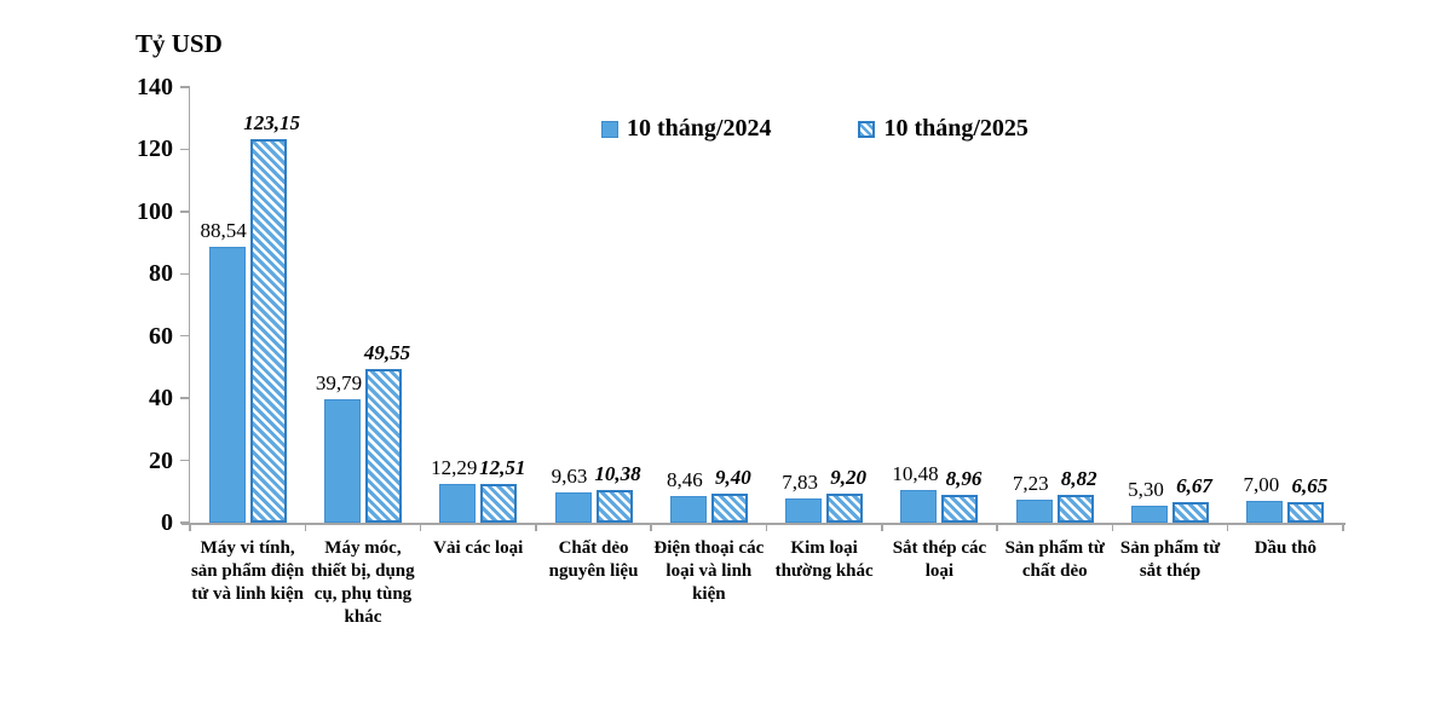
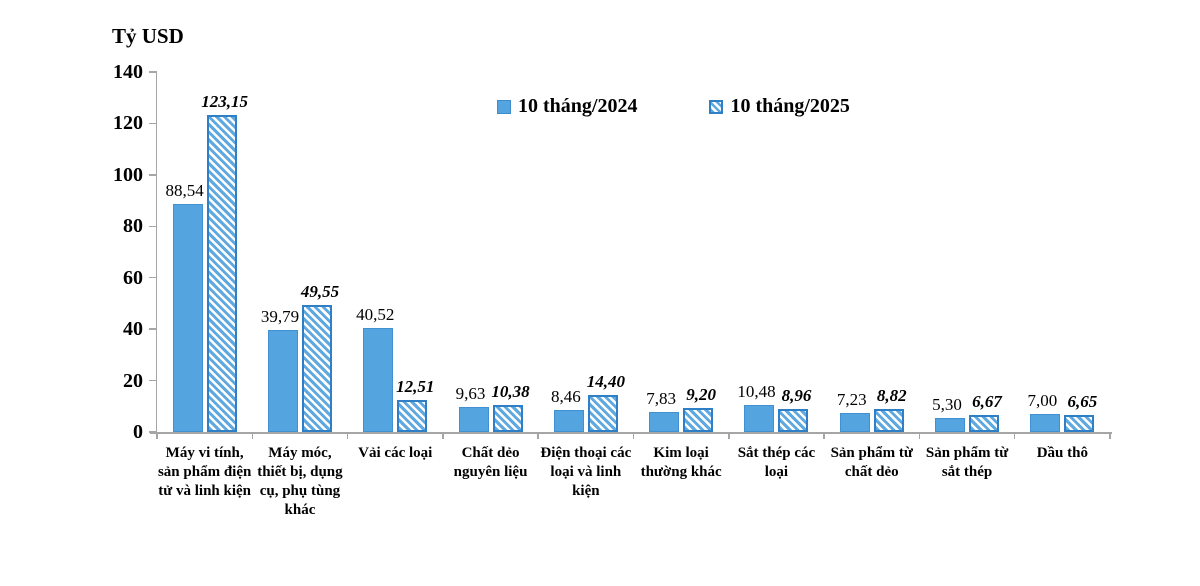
10 tháng/2024/Vải các loại: 12,29 -> 40,52
10 tháng/2025/Điện thoại các loại và linh kiện: 9,40 -> 14,40
